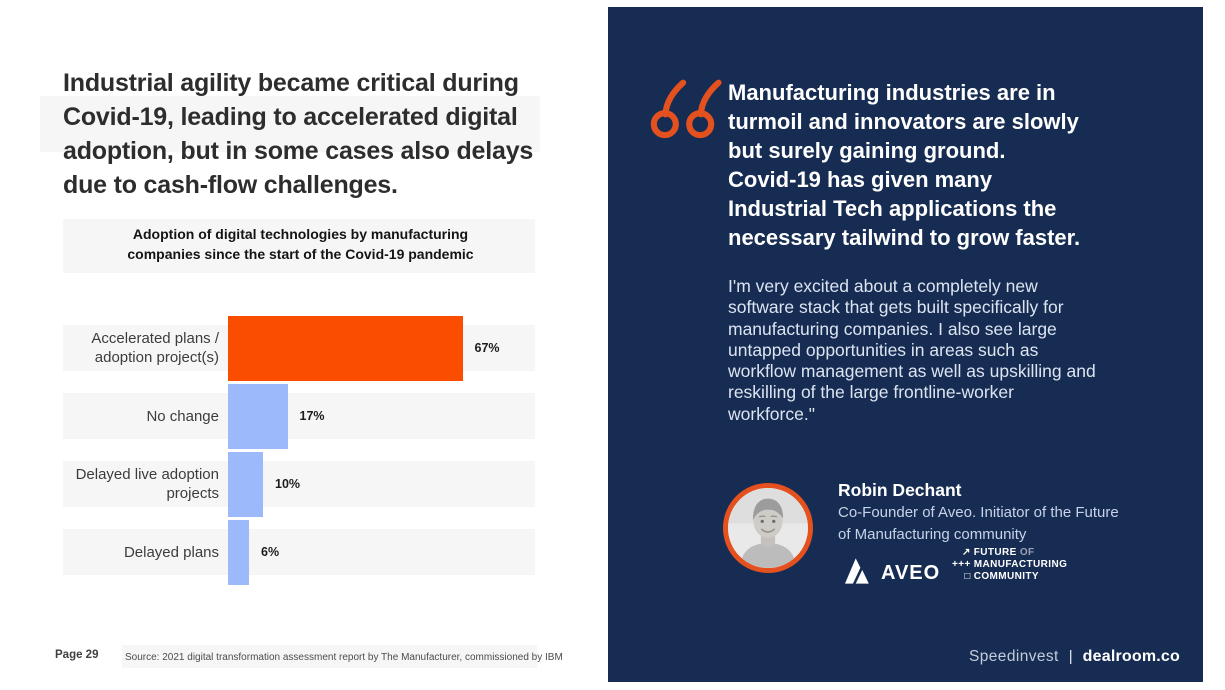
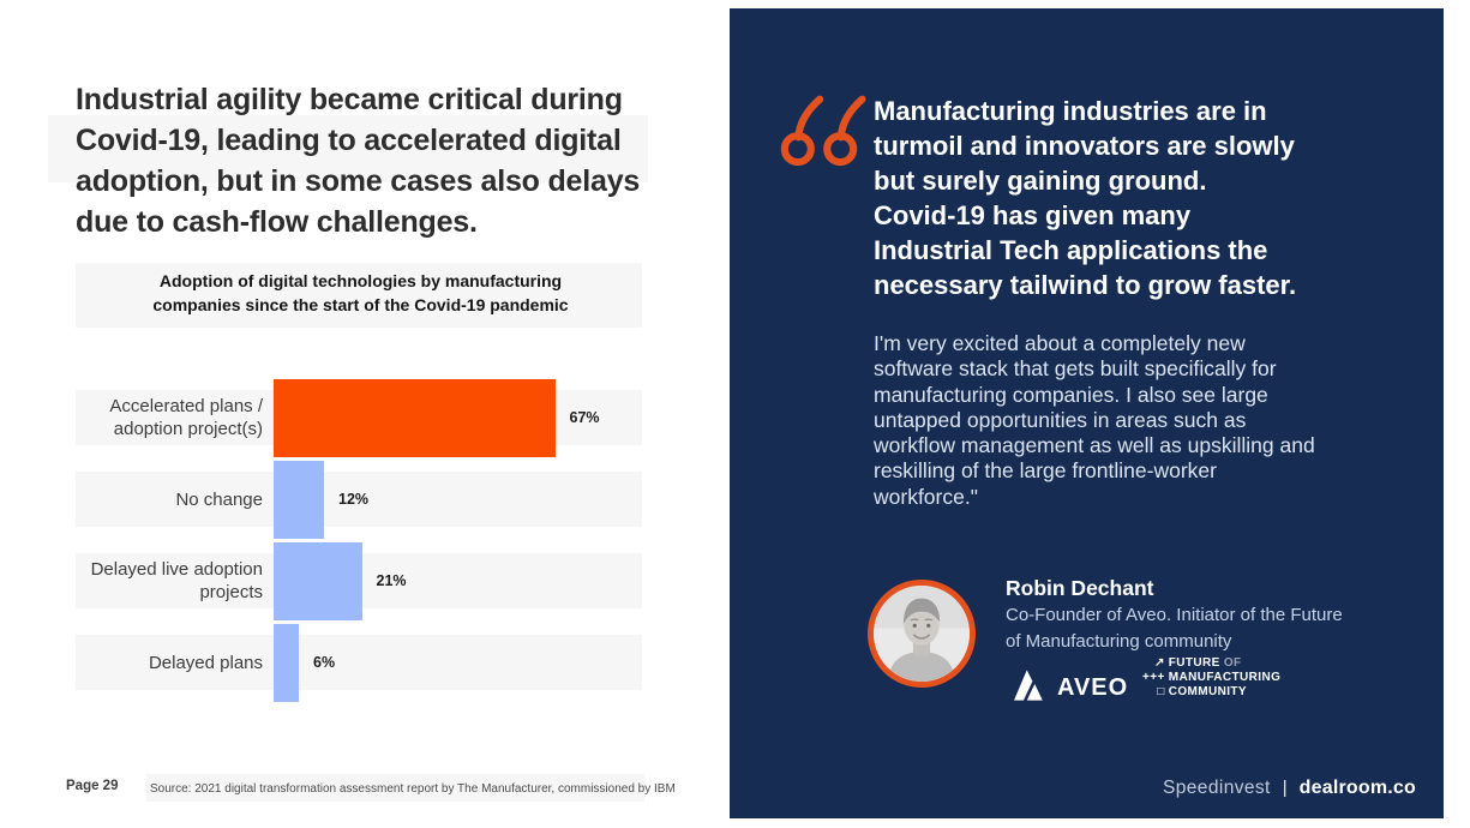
No change: 17% -> 12%
Delayed live adoption projects: 10% -> 21%
